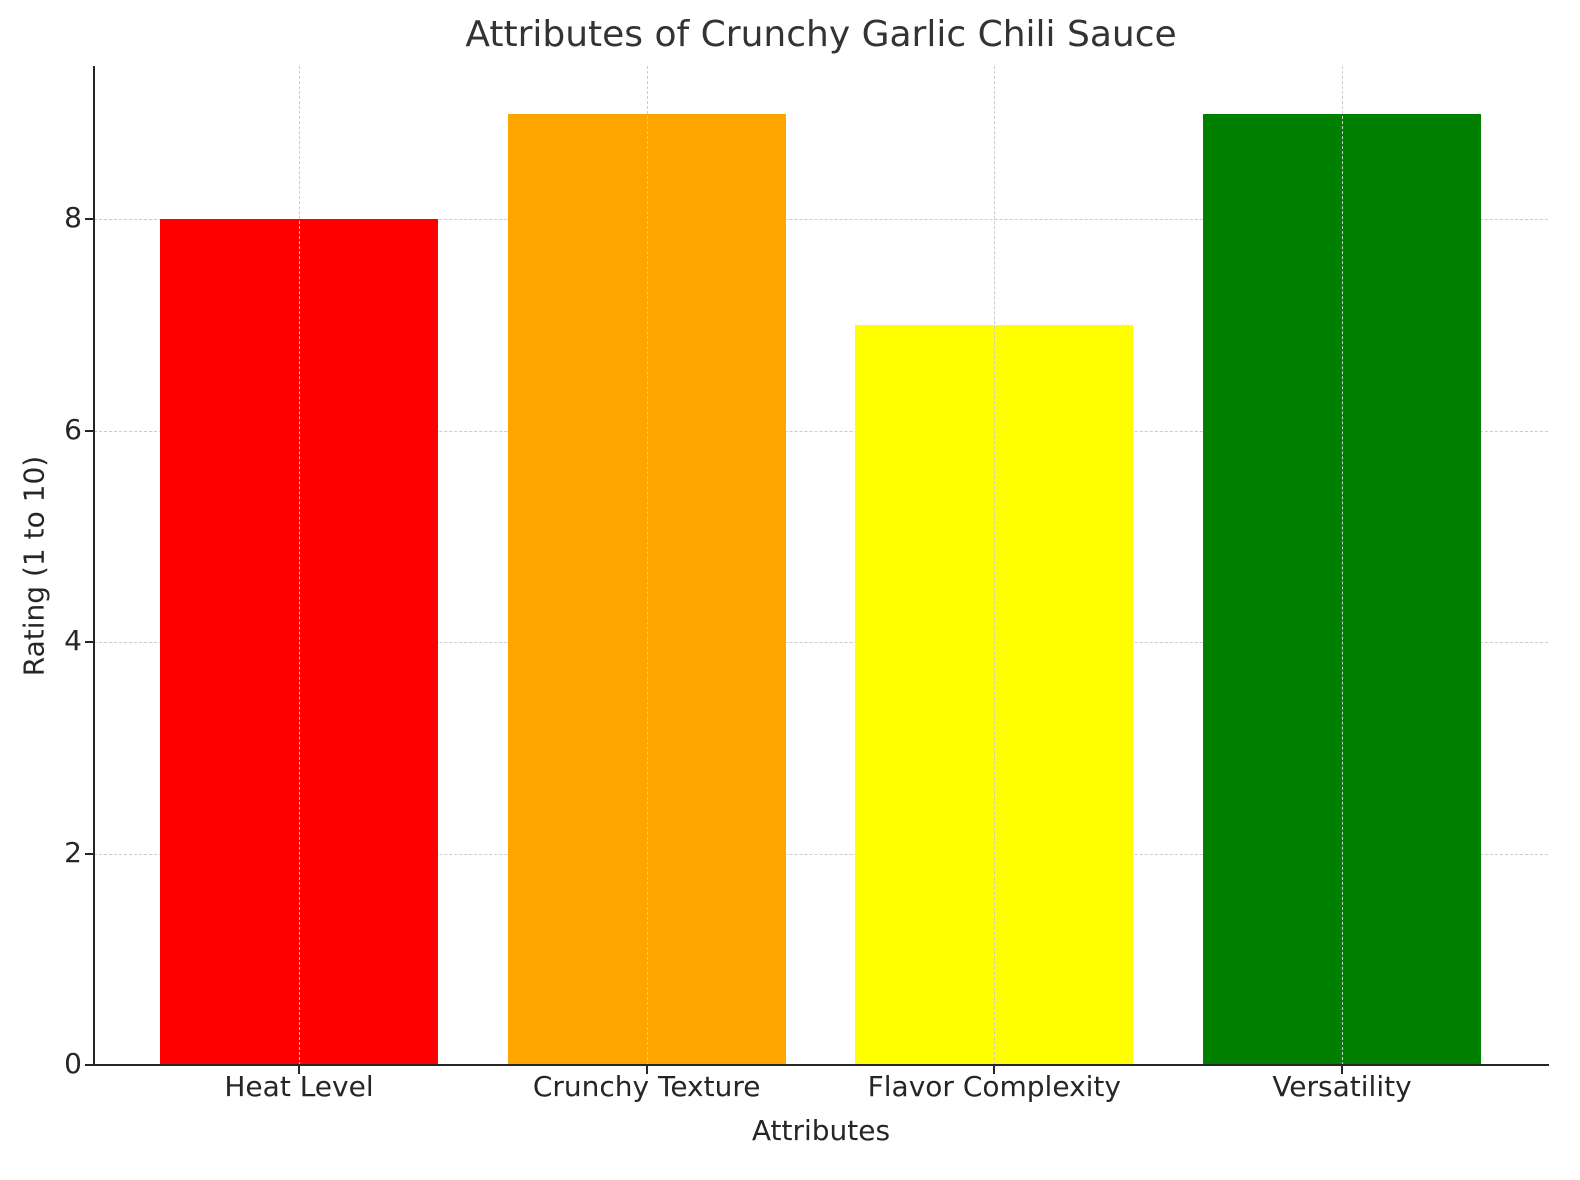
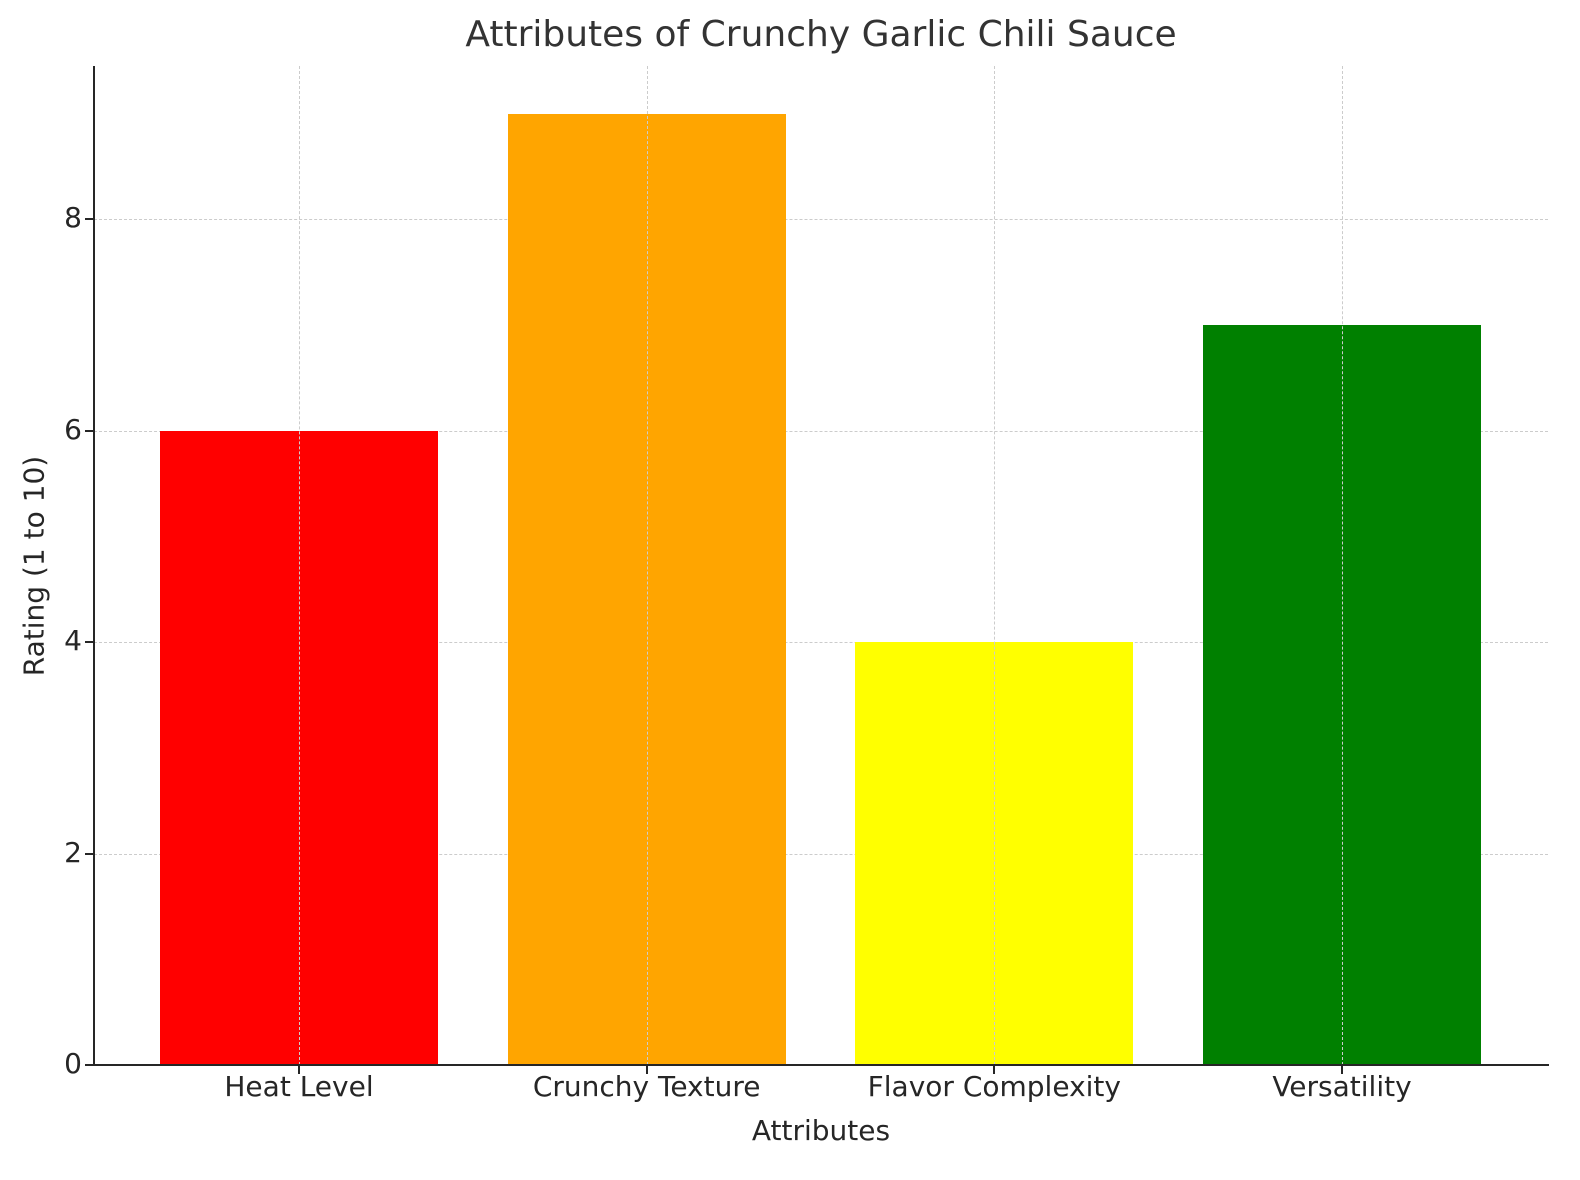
Heat Level: 8 -> 6
Flavor Complexity: 7 -> 4
Versatility: 9 -> 7
